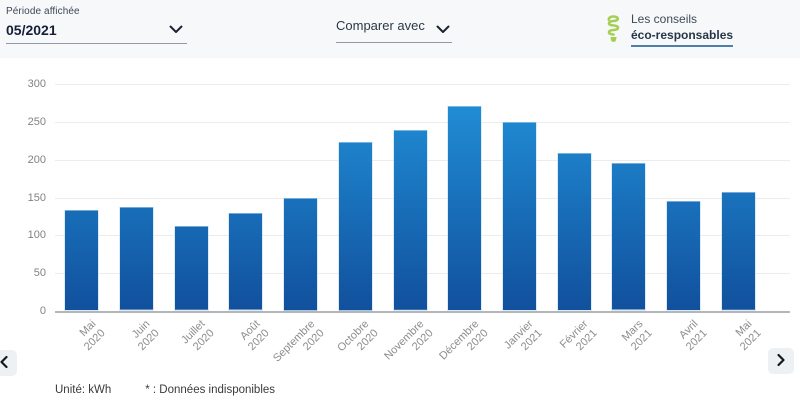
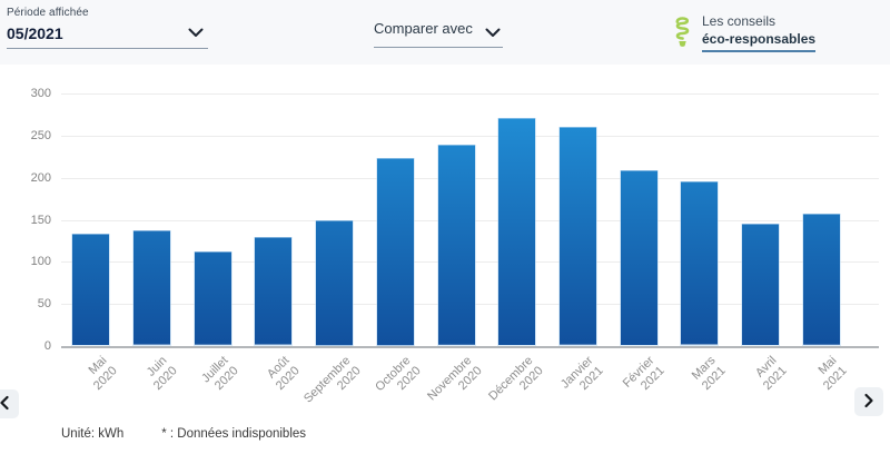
Janvier 2021: 250 -> 260
